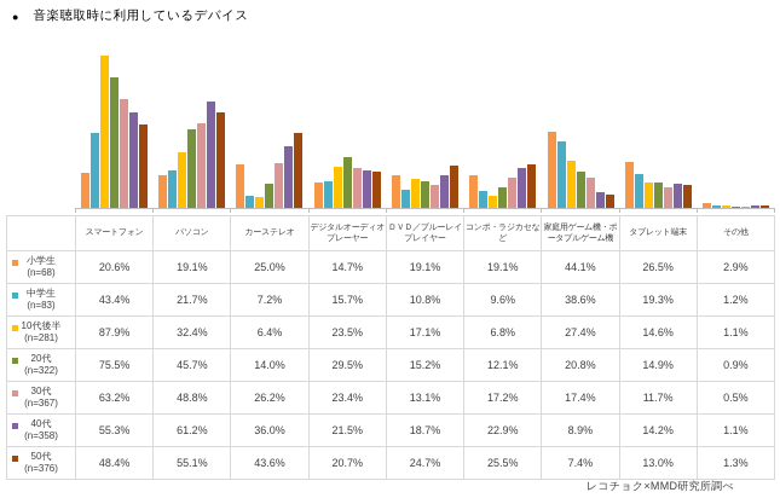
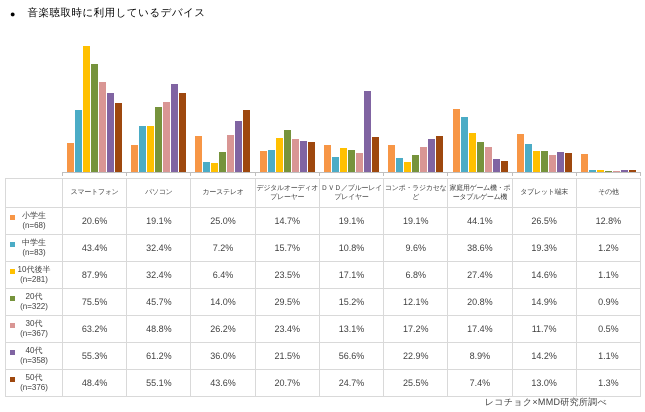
中学生/パソコン: 21.7% -> 32.4%
40代/ＤＶＤ／ブルーレイプレイヤー: 18.7% -> 56.6%
小学生/その他: 2.9% -> 12.8%
